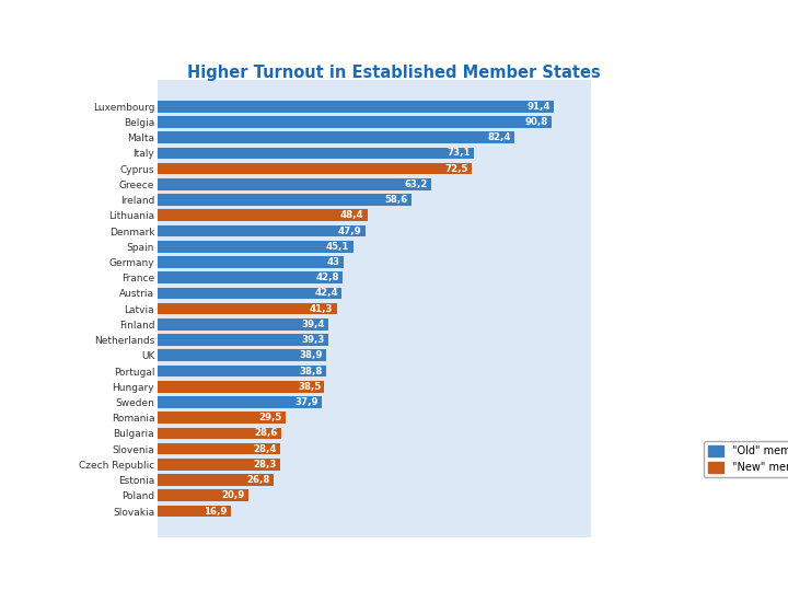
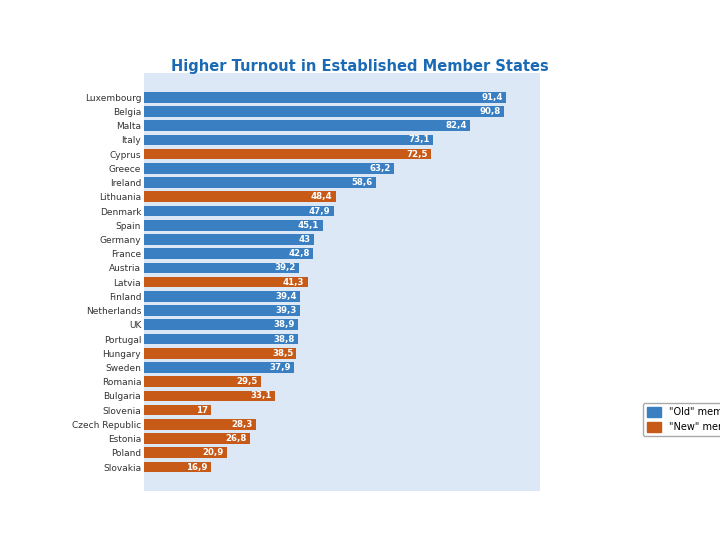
Austria: 42,4 -> 39,2
Bulgaria: 28,6 -> 33,1
Slovenia: 28,4 -> 17
